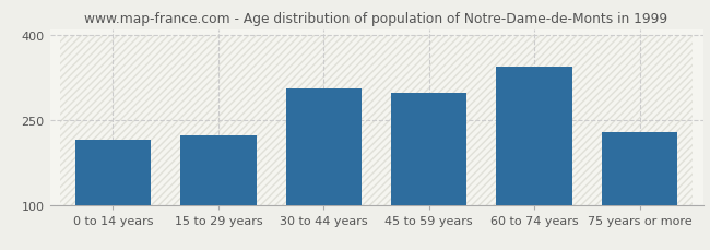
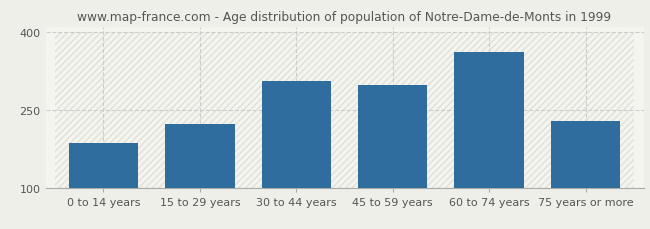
0 to 14 years: 214 -> 185
60 to 74 years: 344 -> 362
